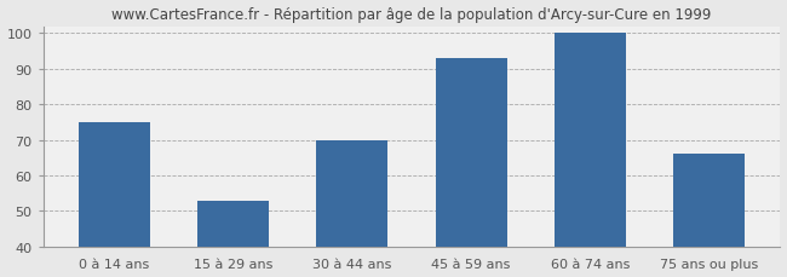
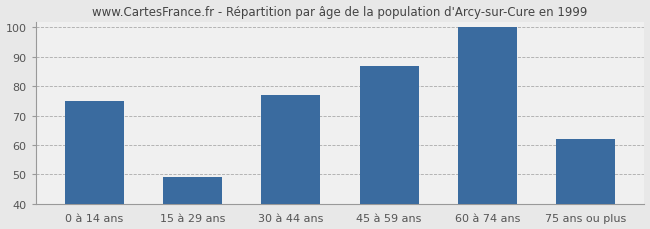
15 à 29 ans: 53 -> 49
30 à 44 ans: 70 -> 77
45 à 59 ans: 93 -> 87
75 ans ou plus: 66 -> 62
